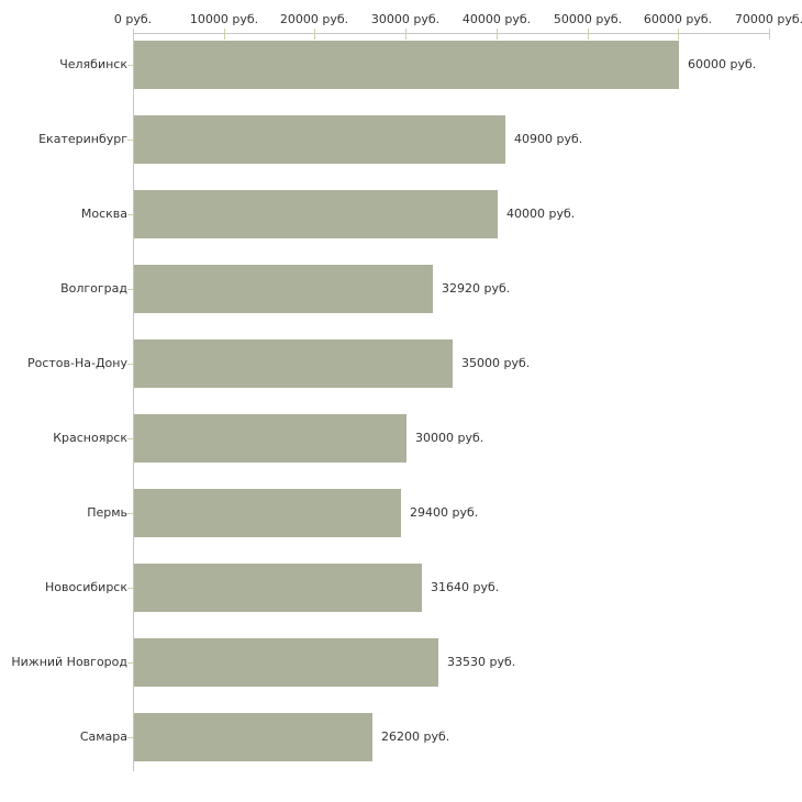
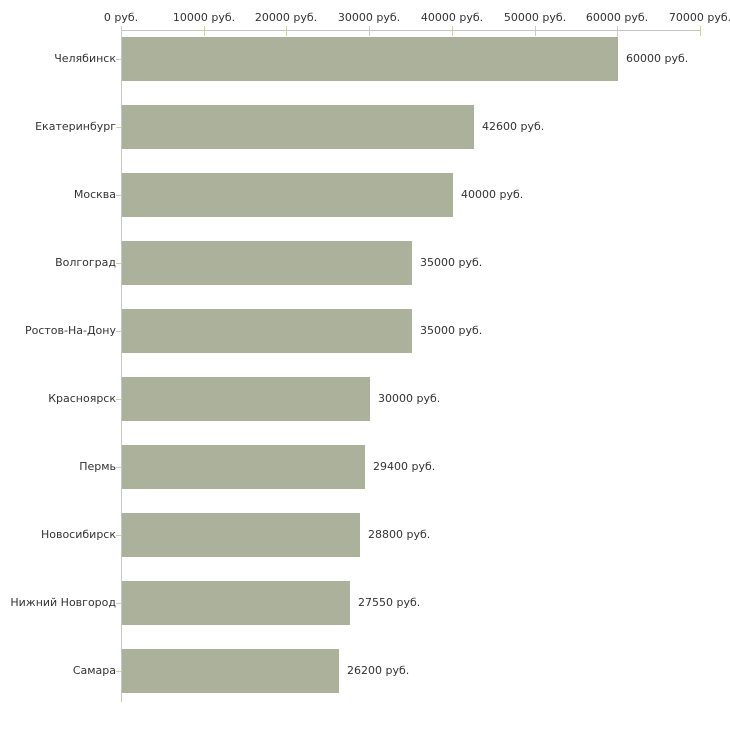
Екатеринбург: 40900 -> 42600
Волгоград: 32920 -> 35000
Новосибирск: 31640 -> 28800
Нижний Новгород: 33530 -> 27550
